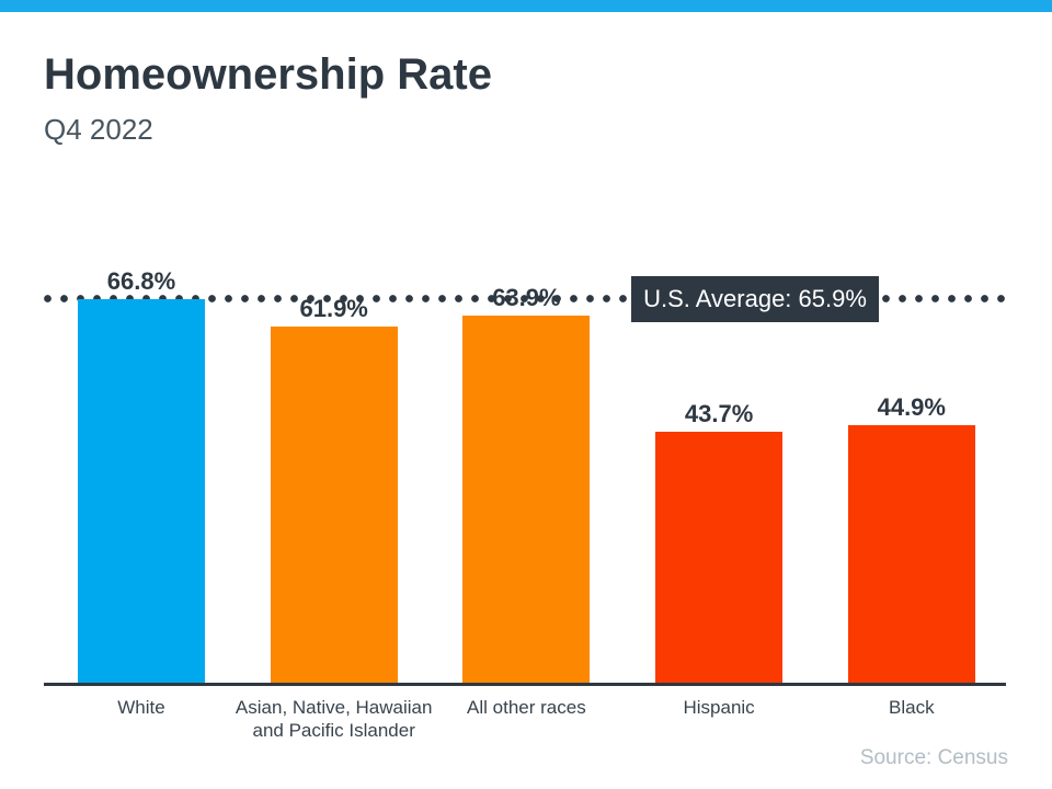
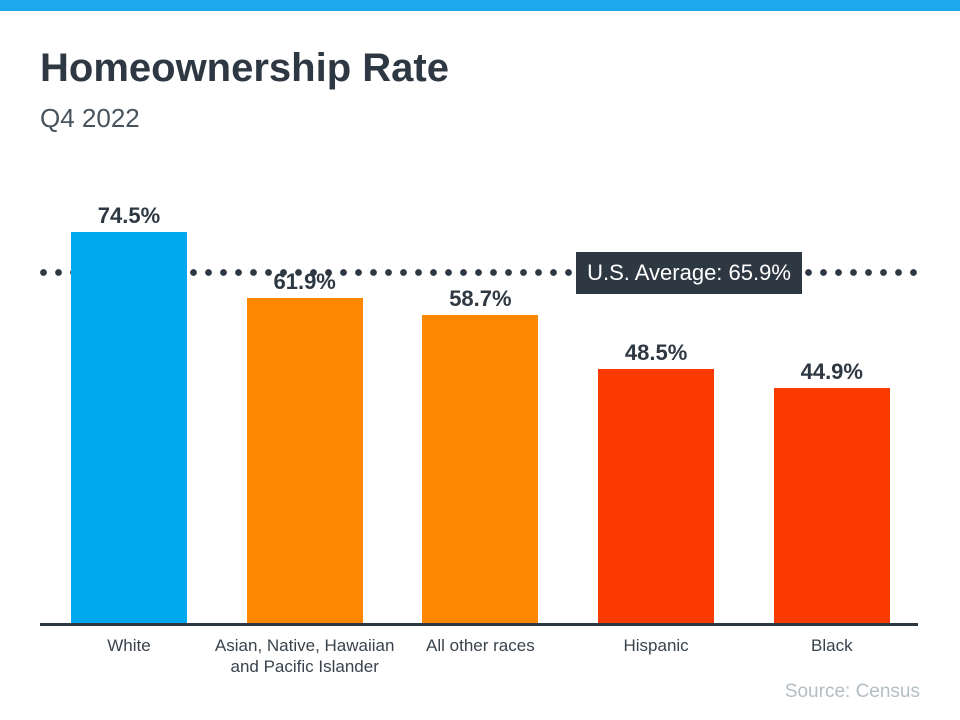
White: 66.8% -> 74.5%
All other races: 63.9% -> 58.7%
Hispanic: 43.7% -> 48.5%
